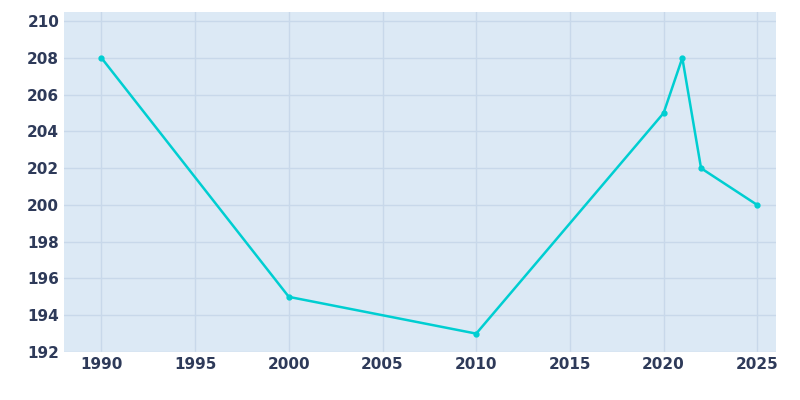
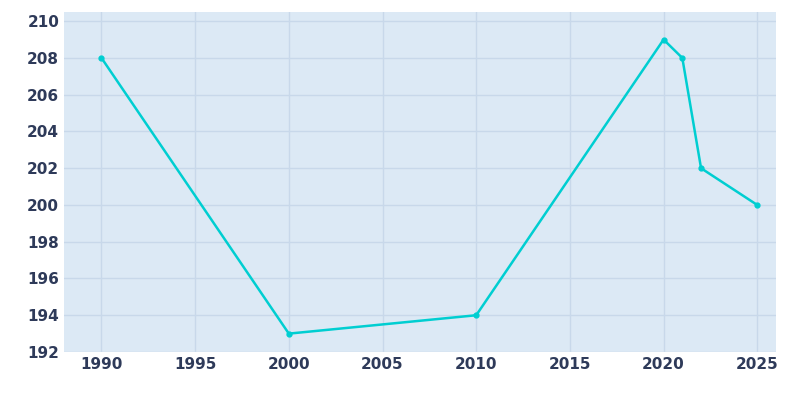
2000: 195 -> 193
2010: 193 -> 194
2020: 205 -> 209
